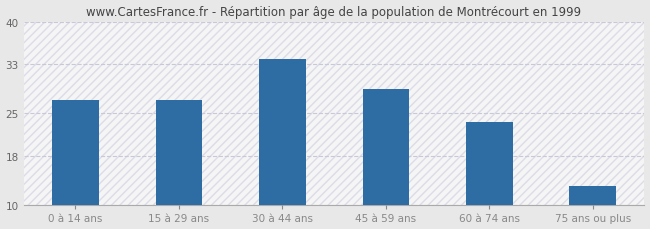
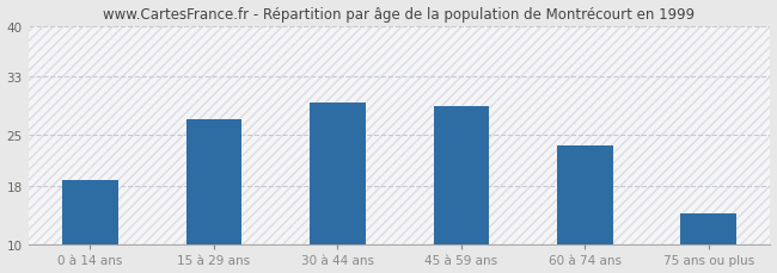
0 à 14 ans: 27.2 -> 18.8
30 à 44 ans: 33.8 -> 29.4
75 ans ou plus: 13.2 -> 14.2
